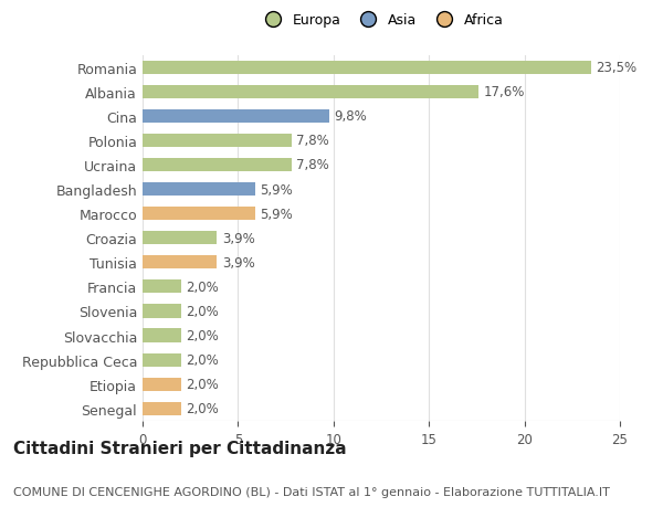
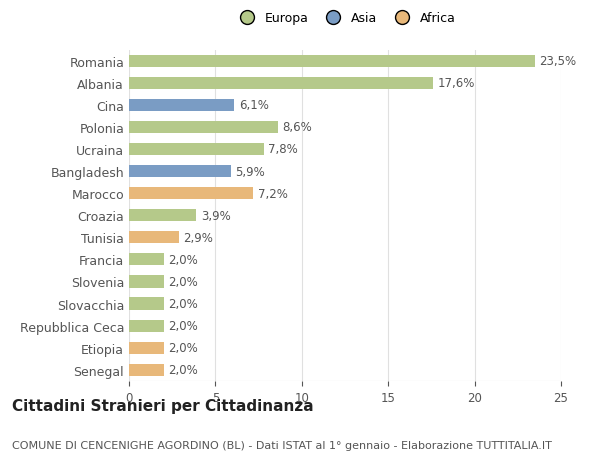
Cina: 9,8% -> 6,1%
Polonia: 7,8% -> 8,6%
Marocco: 5,9% -> 7,2%
Tunisia: 3,9% -> 2,9%
